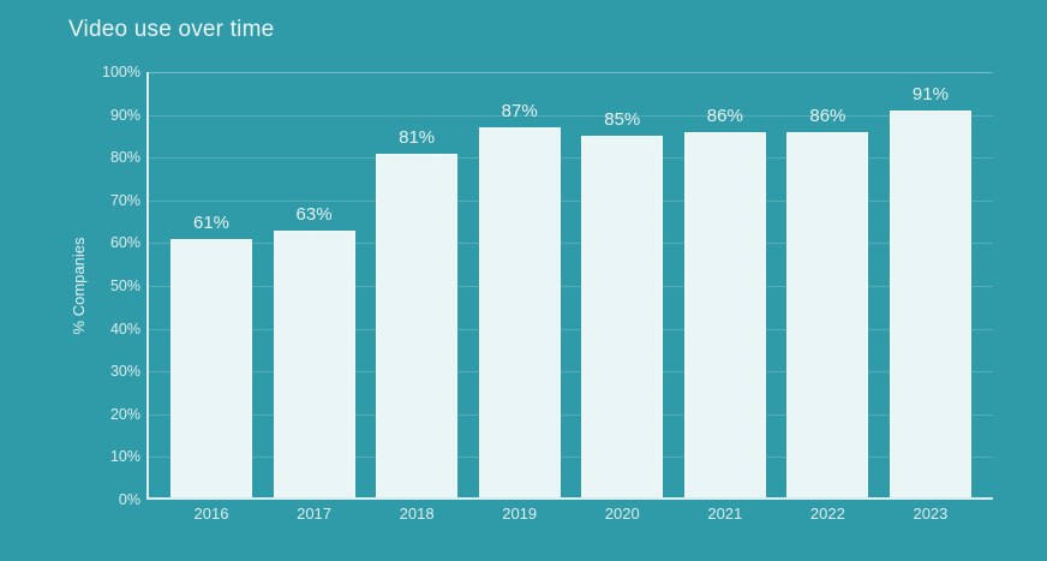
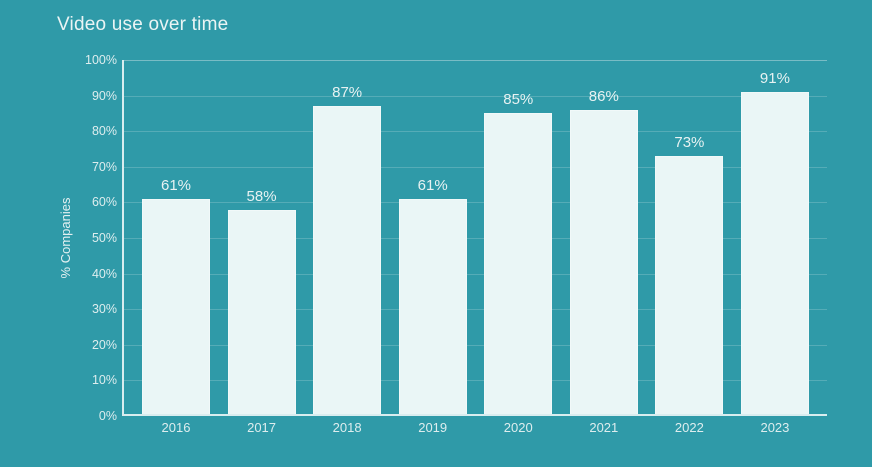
2017: 63% -> 58%
2018: 81% -> 87%
2019: 87% -> 61%
2022: 86% -> 73%
